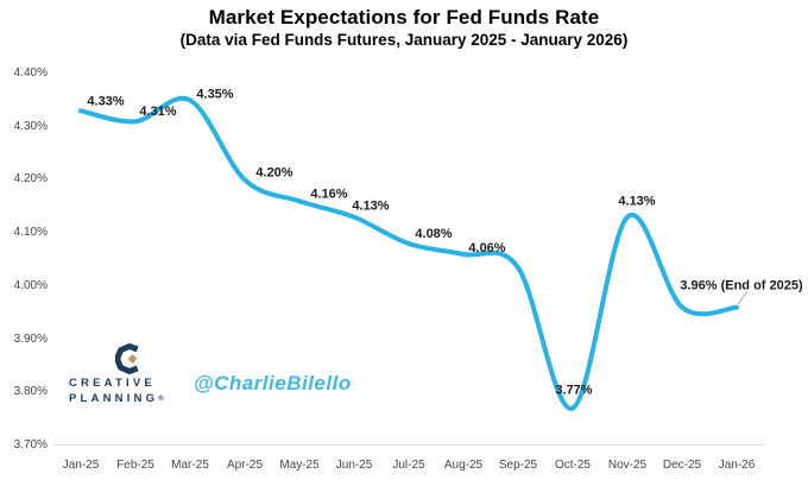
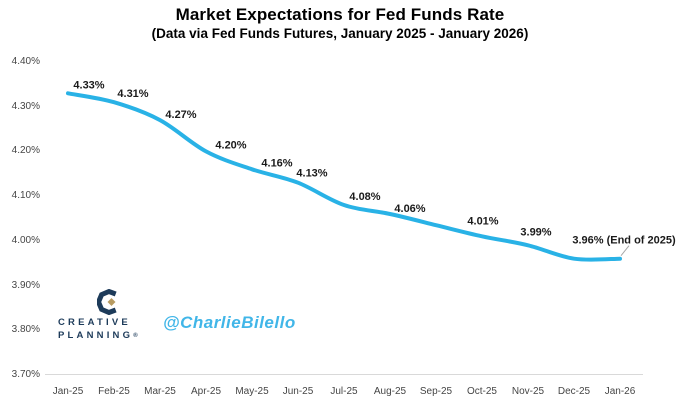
Mar-25: 4.35% -> 4.27%
Oct-25: 3.77% -> 4.01%
Nov-25: 4.13% -> 3.99%
